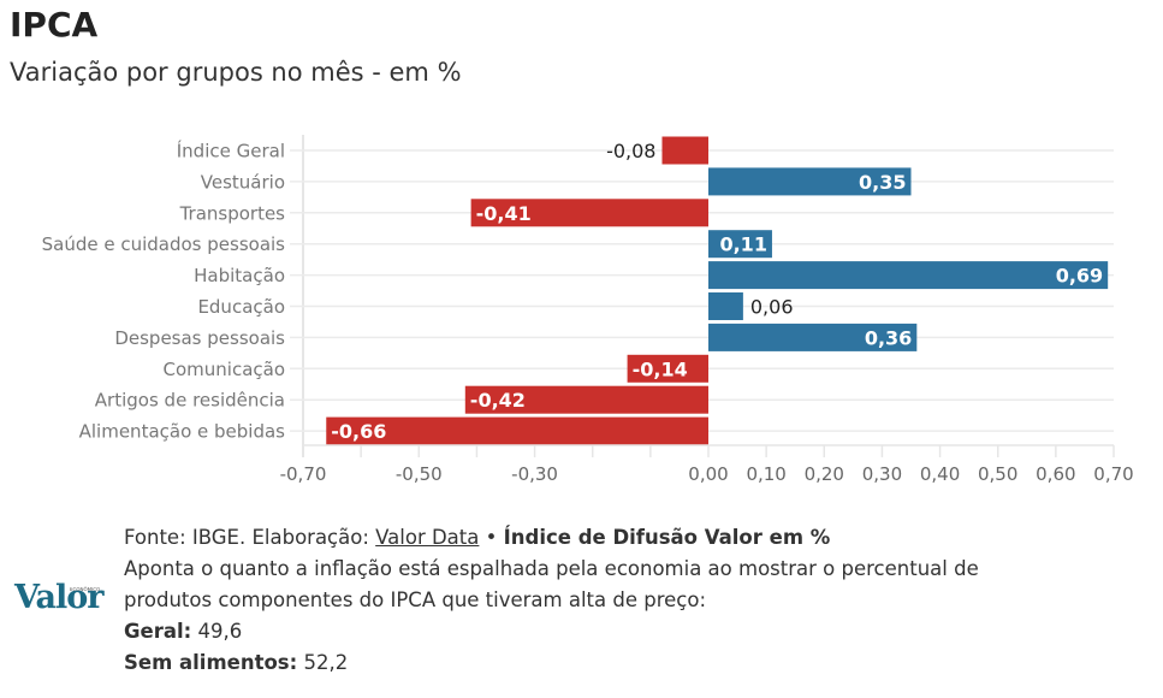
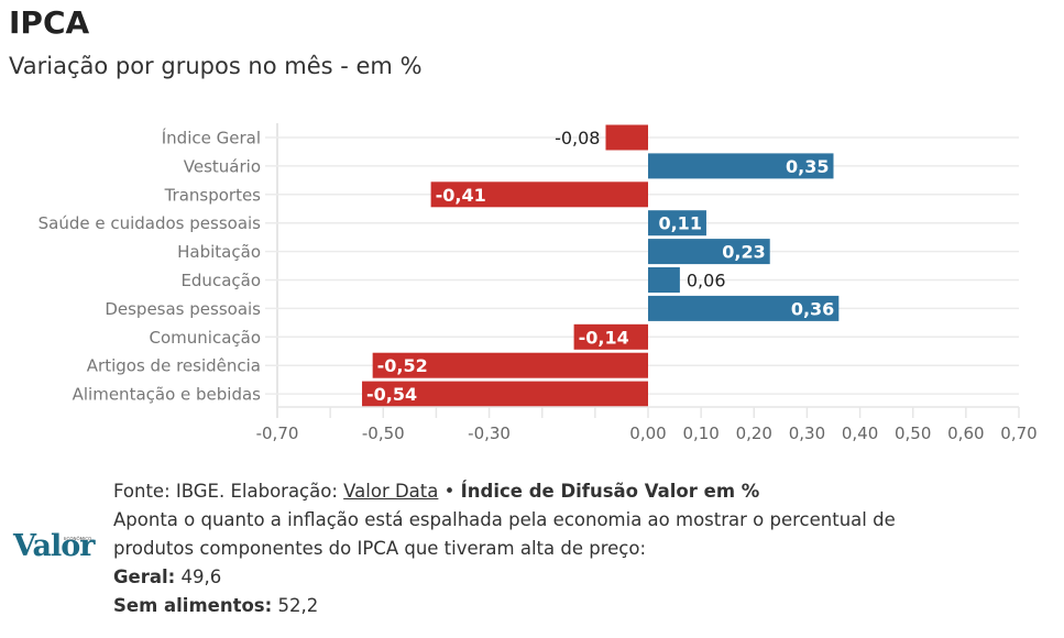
Habitação: 0,69 -> 0,23
Artigos de residência: -0,42 -> -0,52
Alimentação e bebidas: -0,66 -> -0,54
